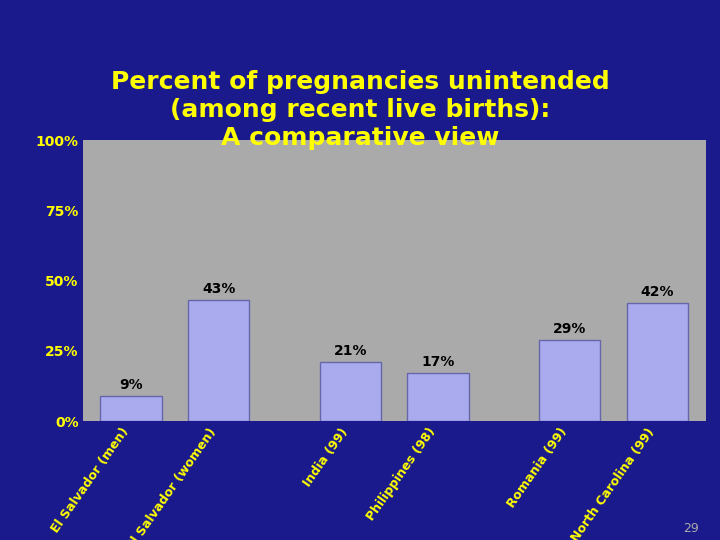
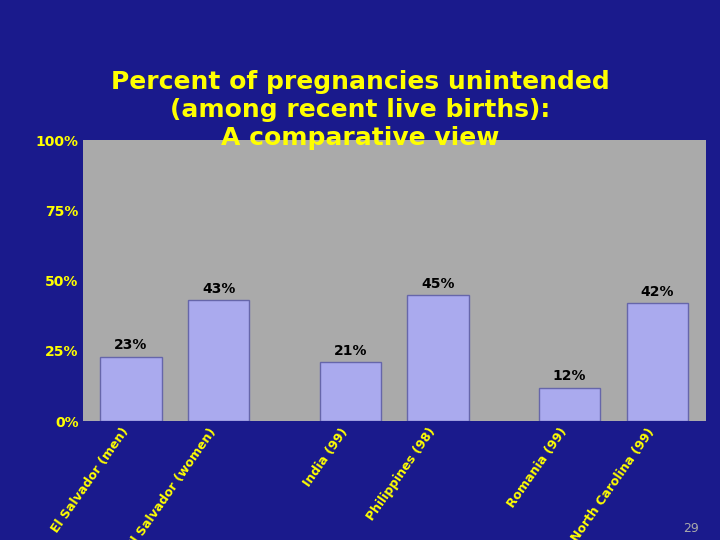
El Salvador (men): 9% -> 23%
Philippines (98): 17% -> 45%
Romania (99): 29% -> 12%
